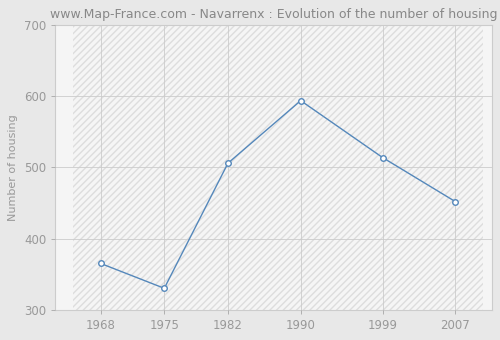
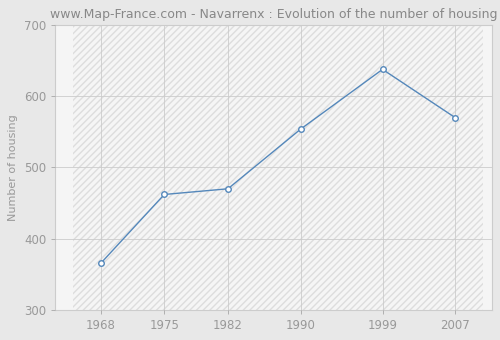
1975: 330 -> 462
1982: 506 -> 470
1990: 594 -> 554
1999: 514 -> 638
2007: 452 -> 570
